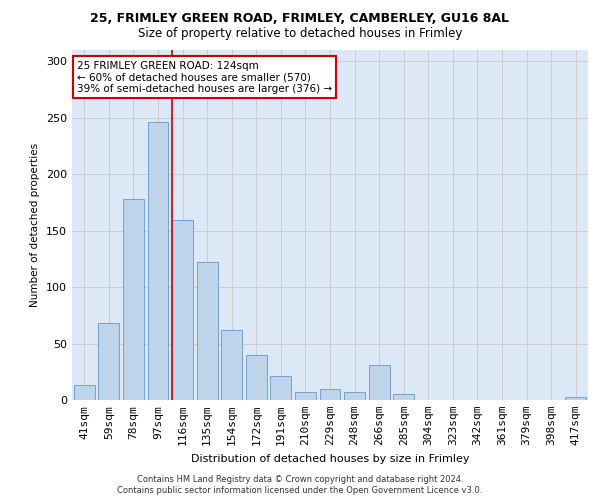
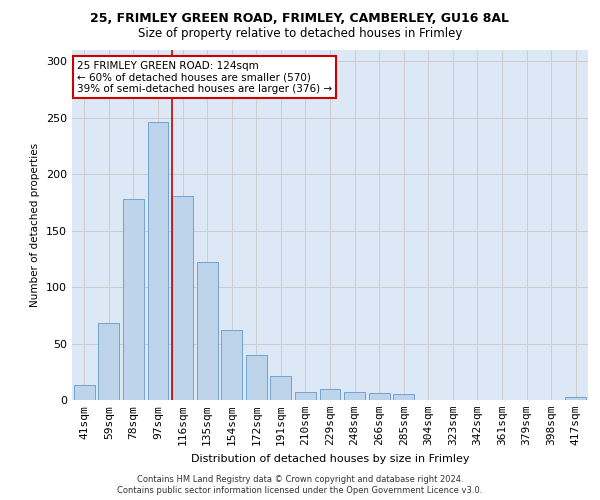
116sqm: 159 -> 181
266sqm: 31 -> 6
